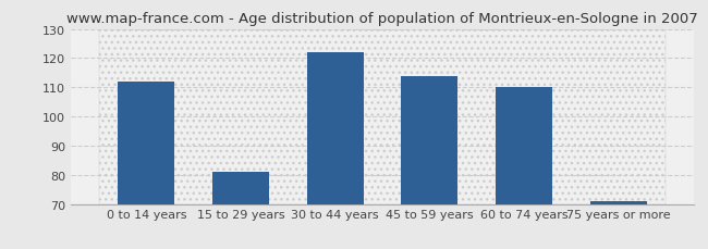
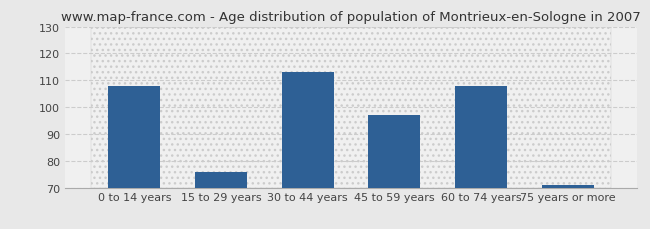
0 to 14 years: 112 -> 108
15 to 29 years: 81 -> 76
30 to 44 years: 122 -> 113
45 to 59 years: 114 -> 97
60 to 74 years: 110 -> 108
